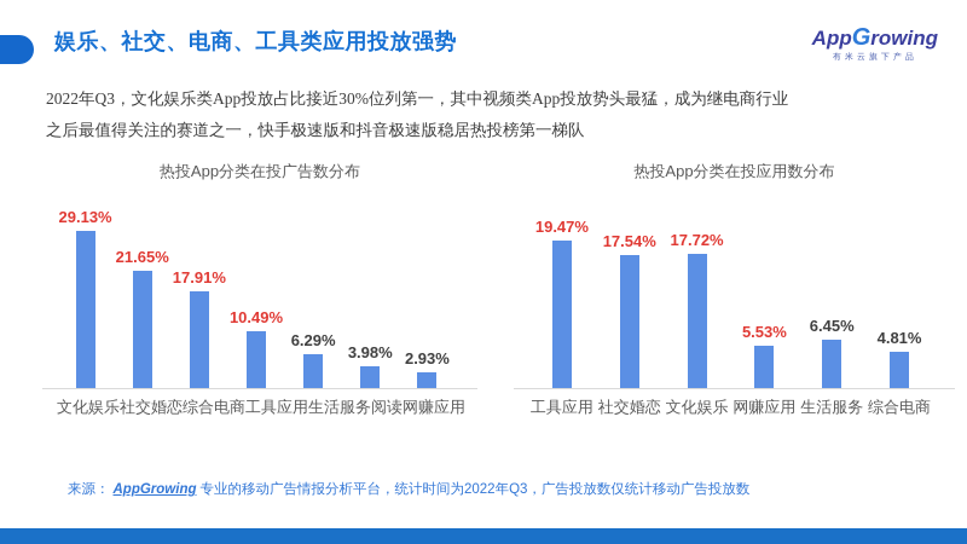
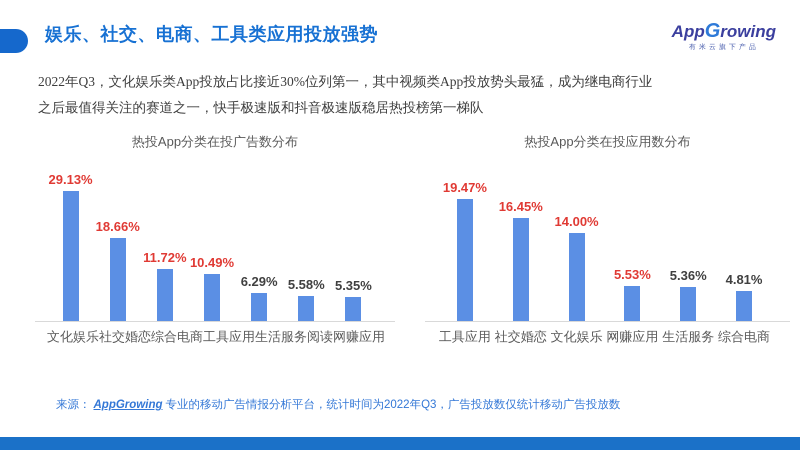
热投App分类在投广告数分布/社交婚恋: 21.65% -> 18.66%
热投App分类在投广告数分布/综合电商: 17.91% -> 11.72%
热投App分类在投广告数分布/阅读: 3.98% -> 5.58%
热投App分类在投广告数分布/网赚应用: 2.93% -> 5.35%
热投App分类在投应用数分布/社交婚恋: 17.54% -> 16.45%
热投App分类在投应用数分布/文化娱乐: 17.72% -> 14.00%
热投App分类在投应用数分布/生活服务: 6.45% -> 5.36%
